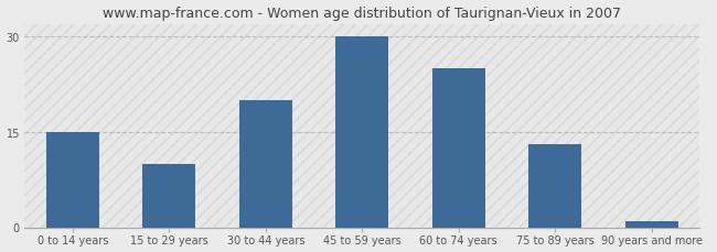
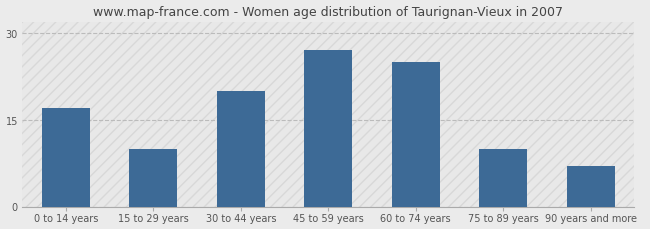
0 to 14 years: 15 -> 17
45 to 59 years: 30 -> 27
75 to 89 years: 13 -> 10
90 years and more: 1 -> 7
